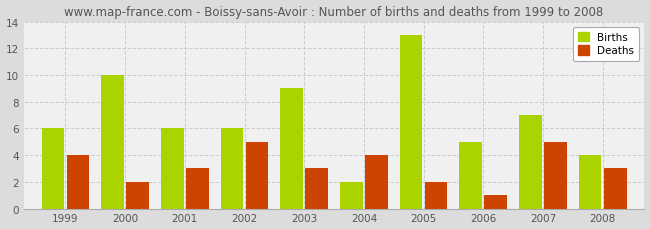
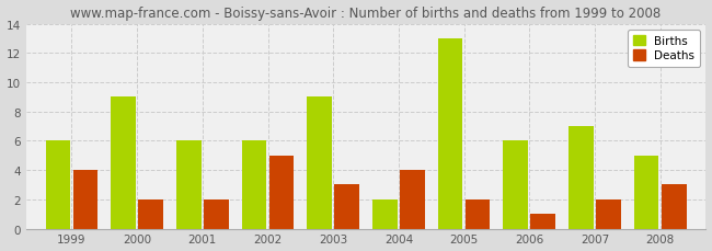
Births/2000: 10 -> 9
Deaths/2001: 3 -> 2
Births/2006: 5 -> 6
Deaths/2007: 5 -> 2
Births/2008: 4 -> 5
